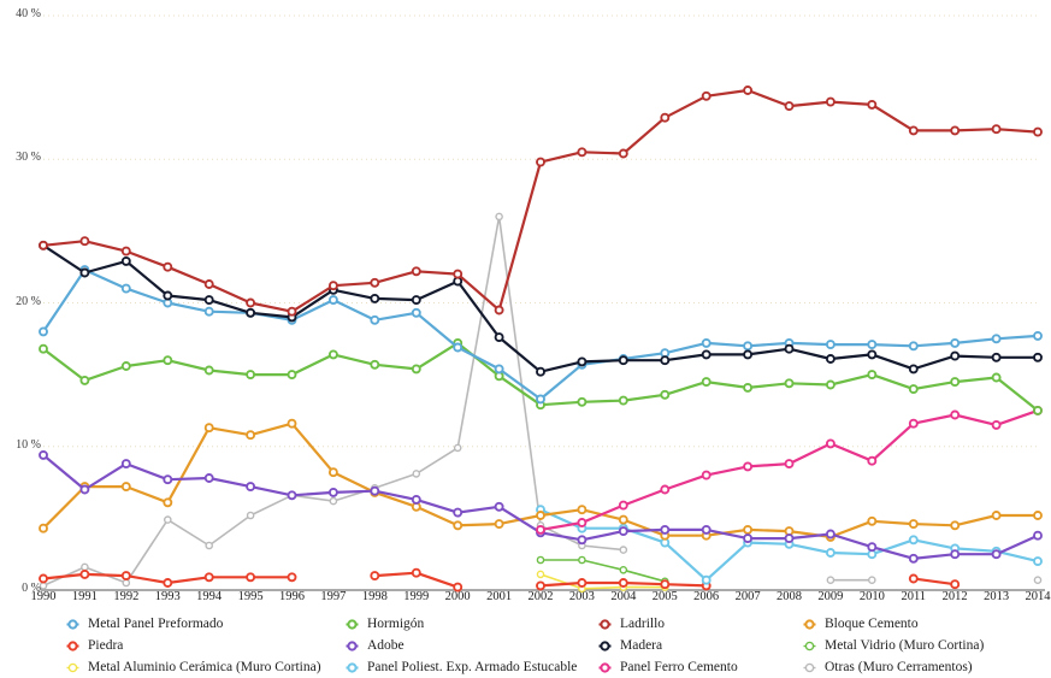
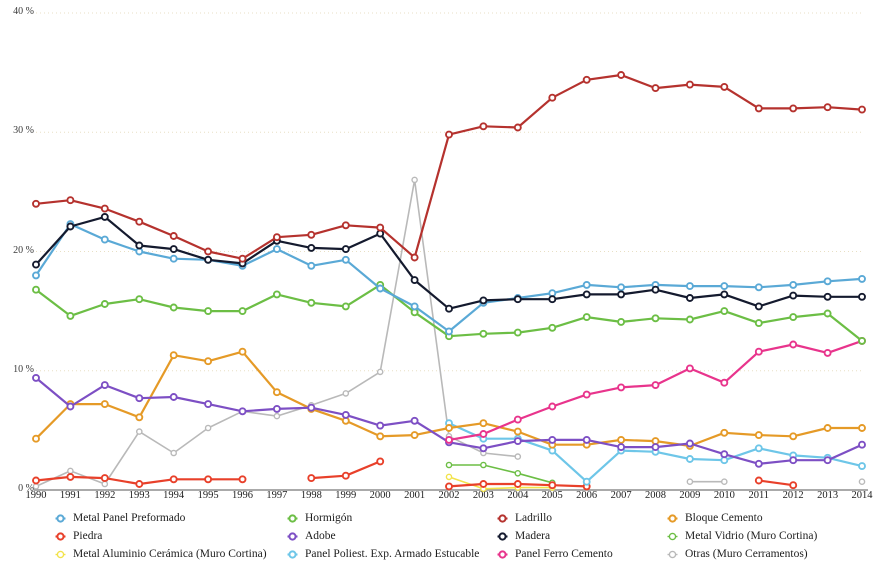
Madera/1990: 24.0% -> 18.9%
Piedra/2000: 0.2% -> 2.4%
